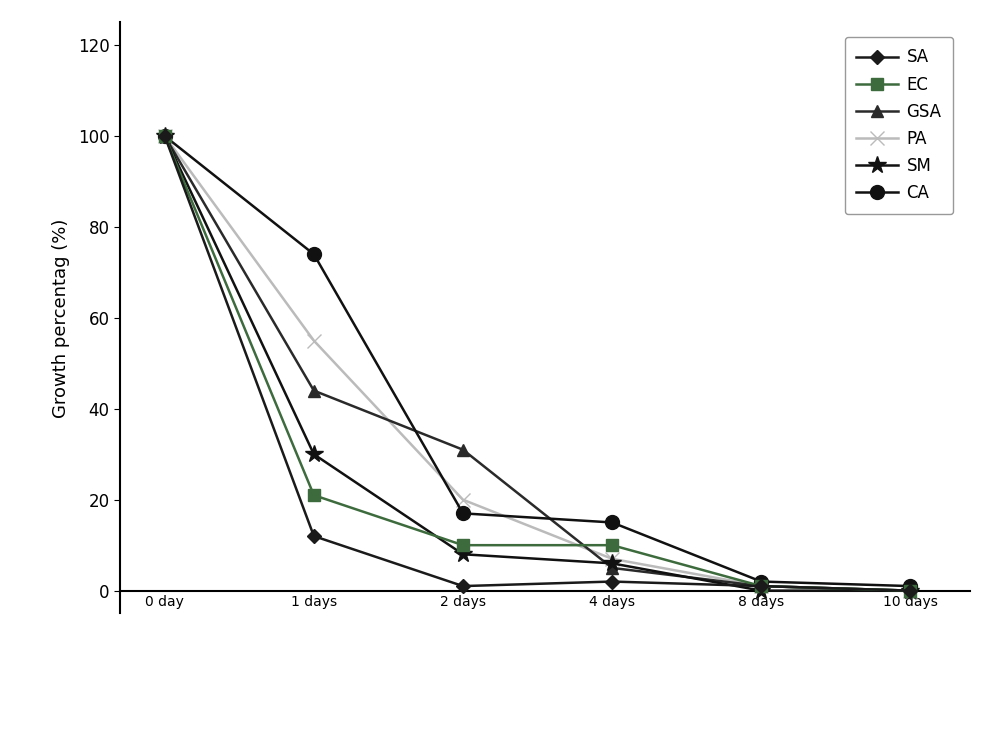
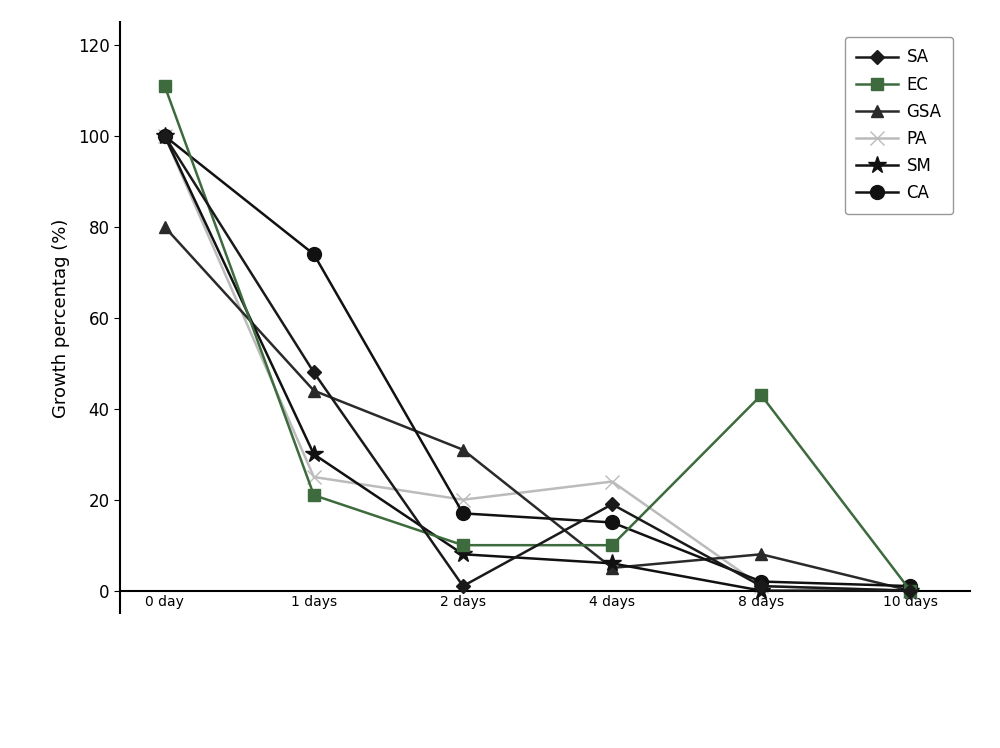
EC/0 day: 100 -> 111
GSA/0 day: 100 -> 80
SA/1 days: 12 -> 48
PA/1 days: 55 -> 25
SA/4 days: 2 -> 19
PA/4 days: 7 -> 24
EC/8 days: 1 -> 43
GSA/8 days: 1 -> 8
